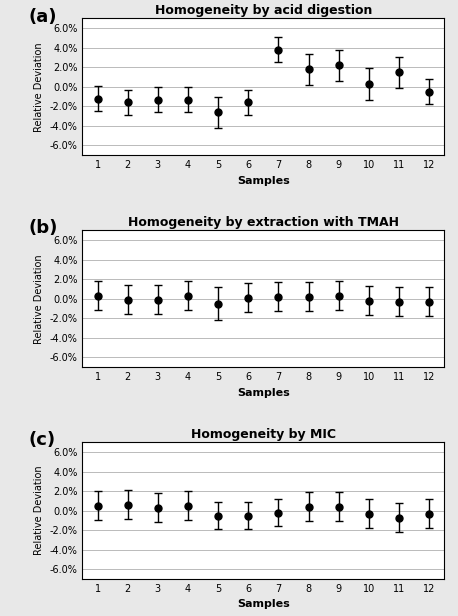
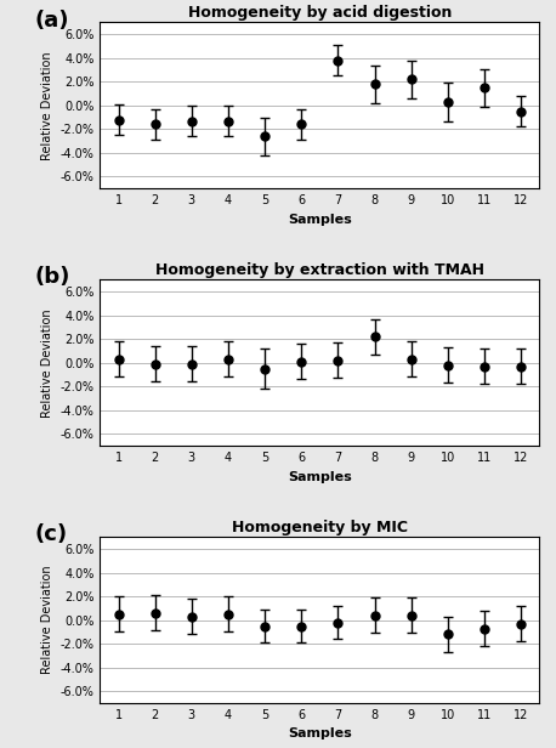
Homogeneity by extraction with TMAH/8: 0.2% -> 2.2%
Homogeneity by MIC/10: -0.3% -> -1.2%
